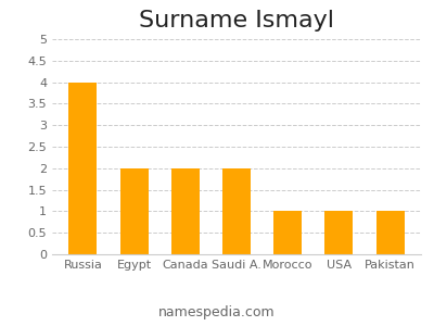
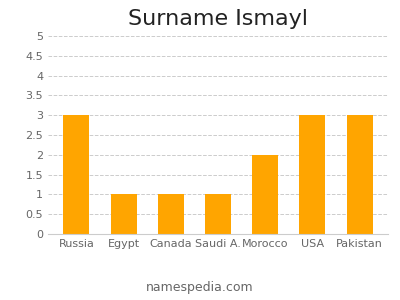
Russia: 4 -> 3
Egypt: 2 -> 1
Canada: 2 -> 1
Saudi A.: 2 -> 1
Morocco: 1 -> 2
USA: 1 -> 3
Pakistan: 1 -> 3
